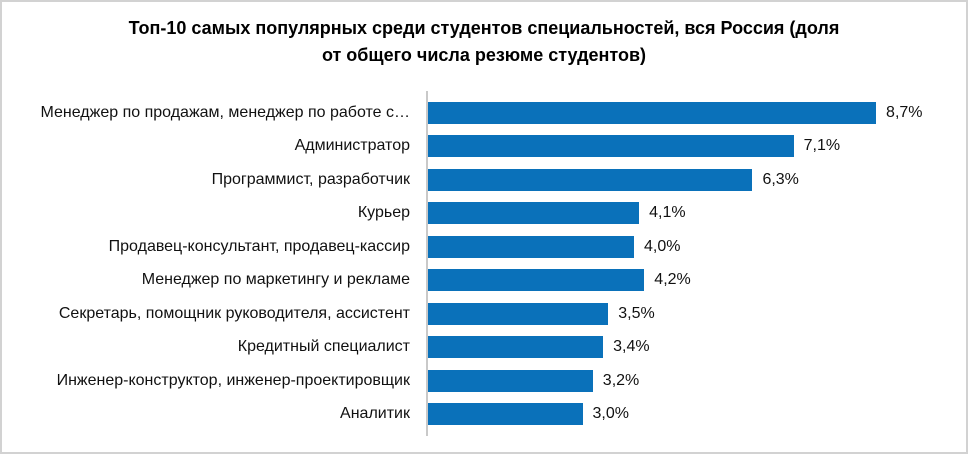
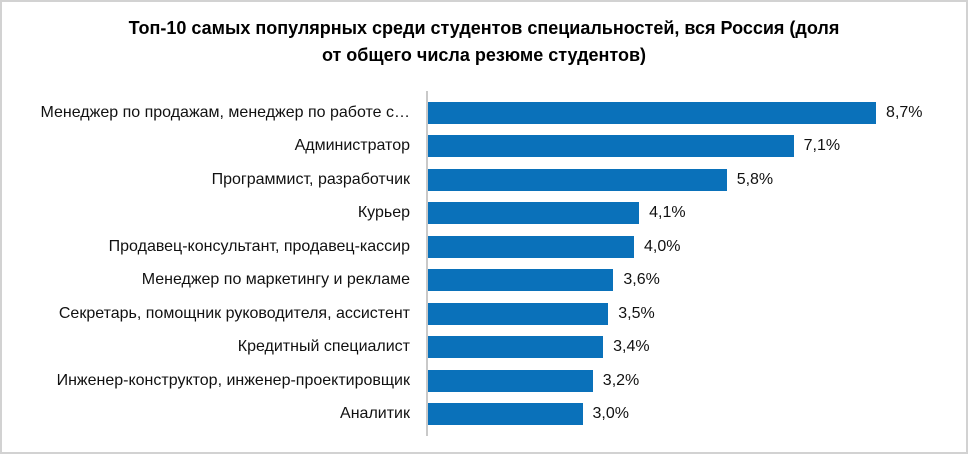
Программист, разработчик: 6,3% -> 5,8%
Менеджер по маркетингу и рекламе: 4,2% -> 3,6%
